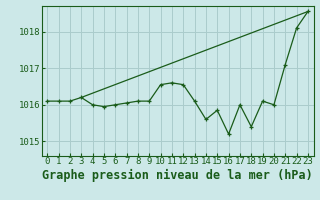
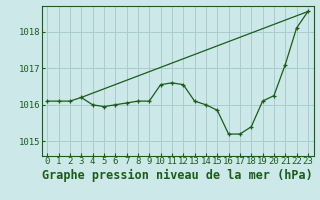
14: 1015.60 -> 1016.00
17: 1016.00 -> 1015.20
20: 1016.00 -> 1016.25
